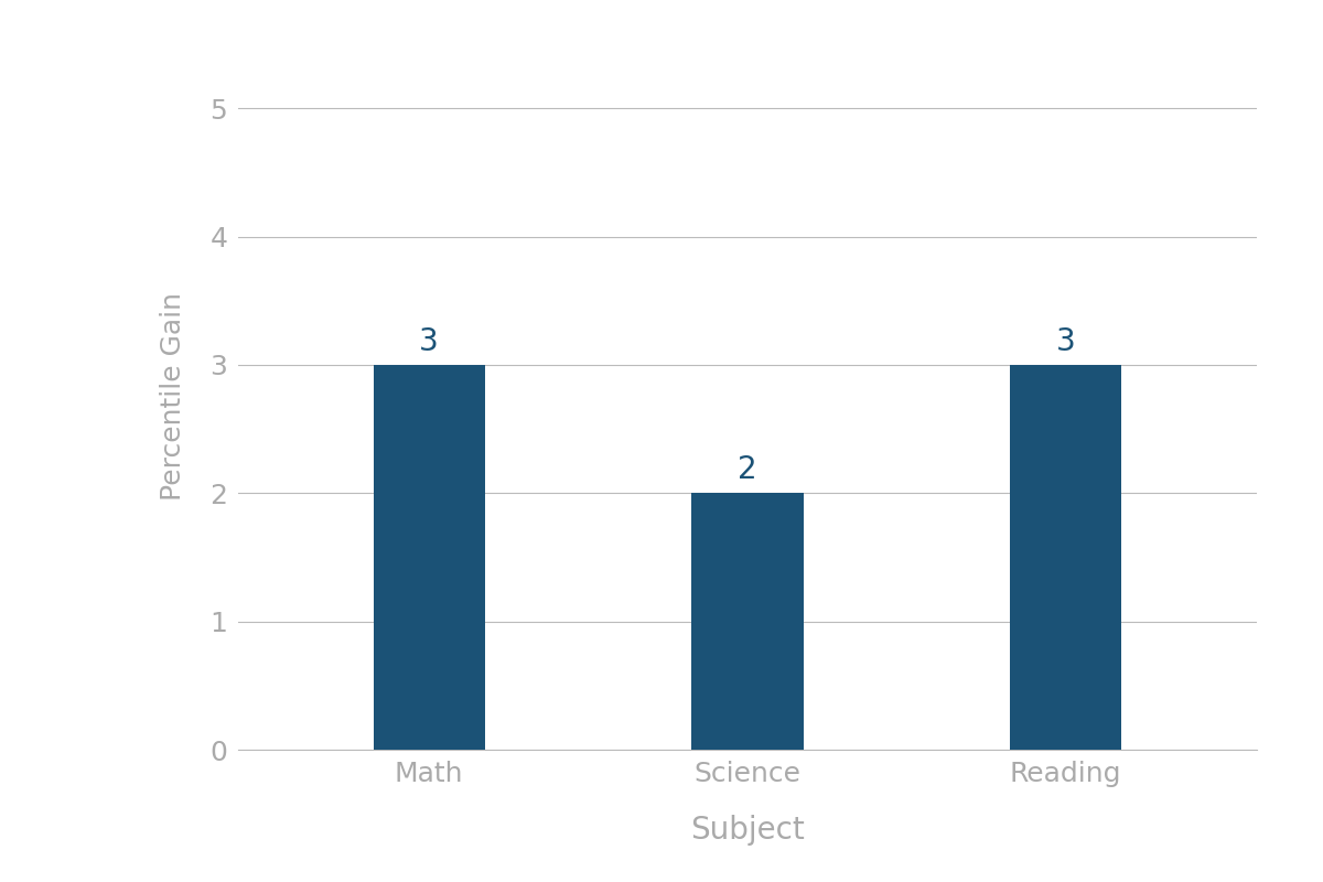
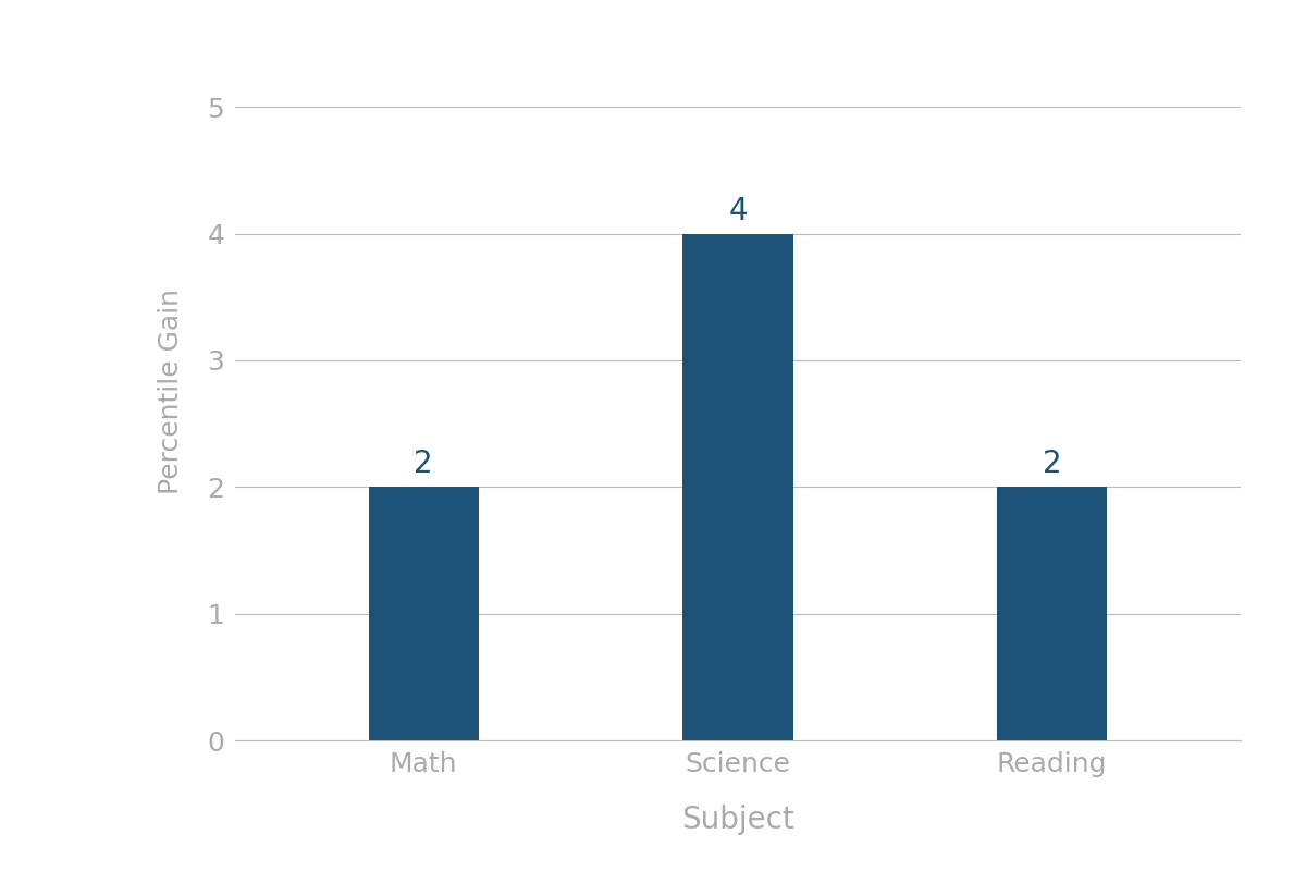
Math: 3 -> 2
Science: 2 -> 4
Reading: 3 -> 2
